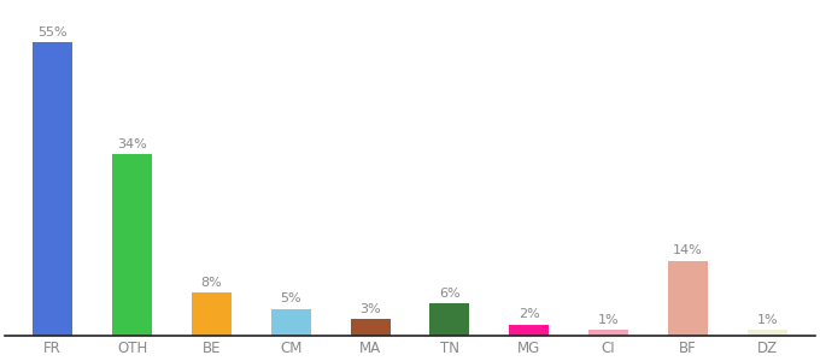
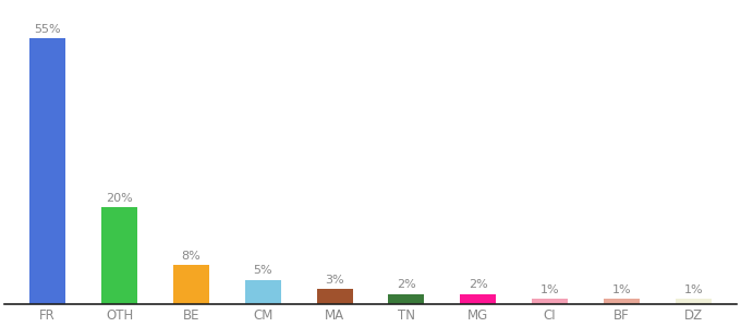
OTH: 34% -> 20%
TN: 6% -> 2%
BF: 14% -> 1%
